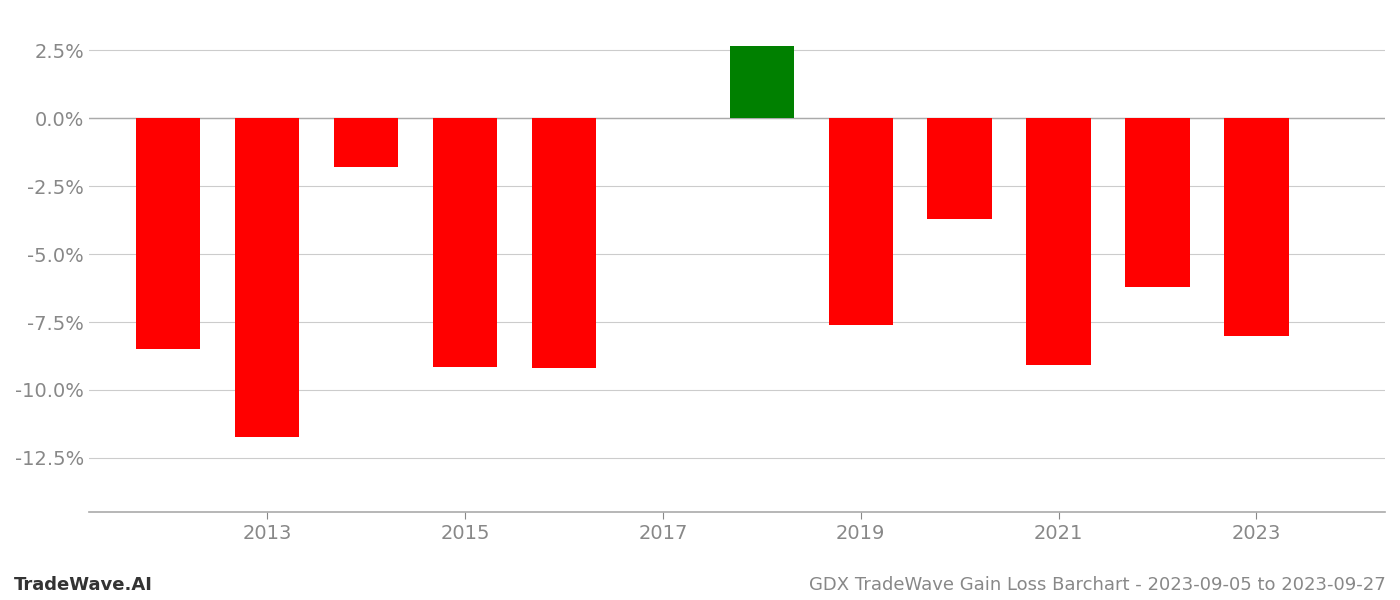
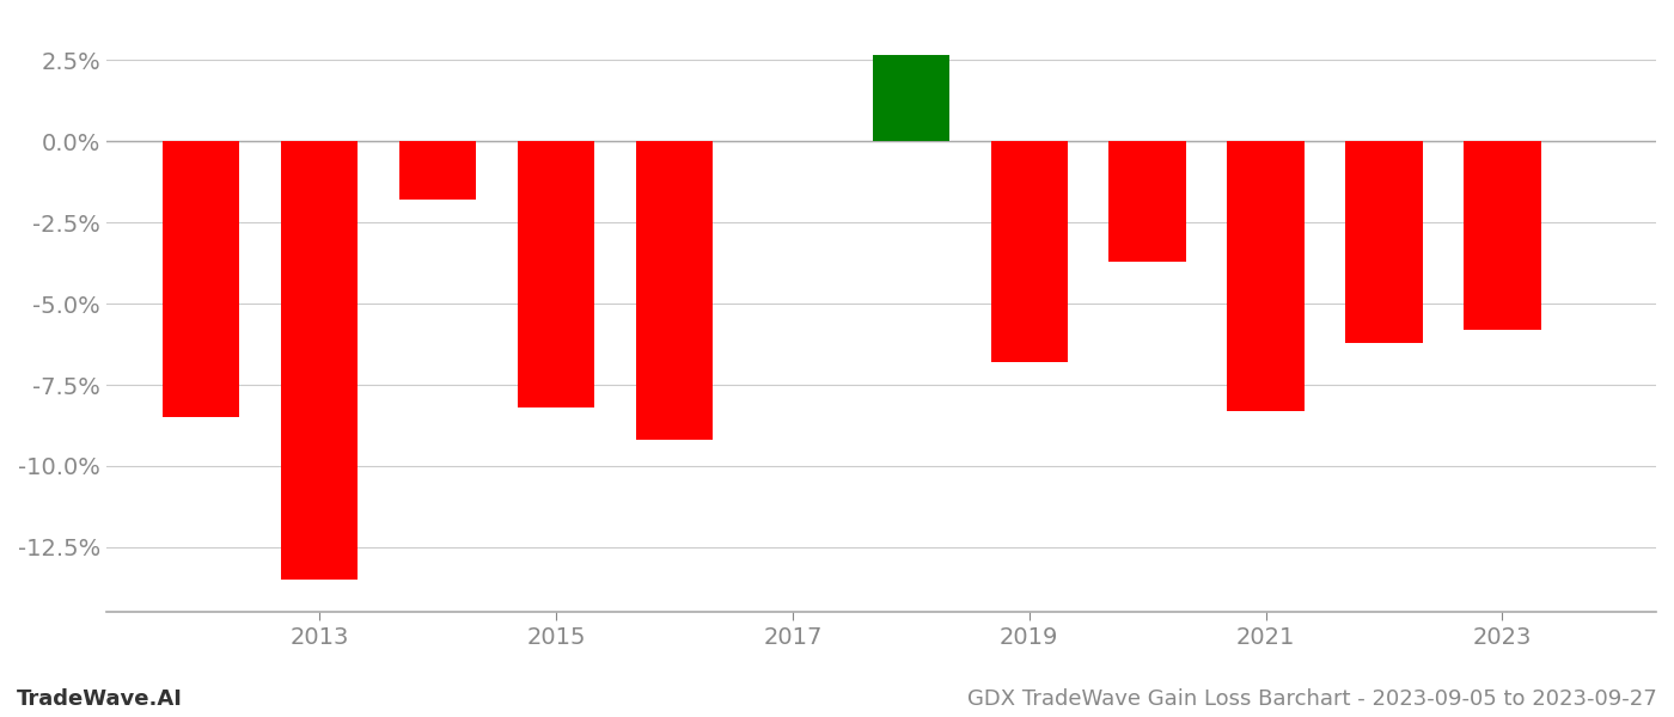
2013: -11.75% -> -13.50%
2015: -9.15% -> -8.20%
2019: -7.60% -> -6.80%
2021: -9.10% -> -8.30%
2023: -8.00% -> -5.80%
